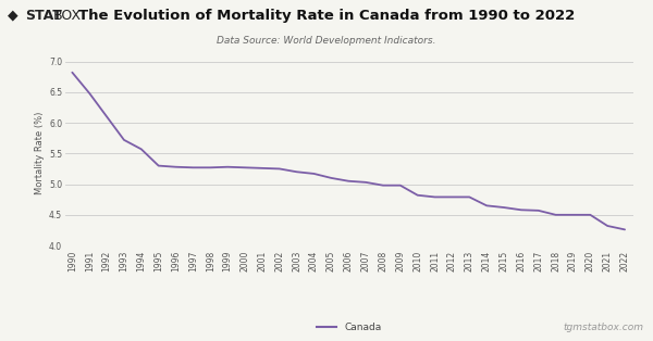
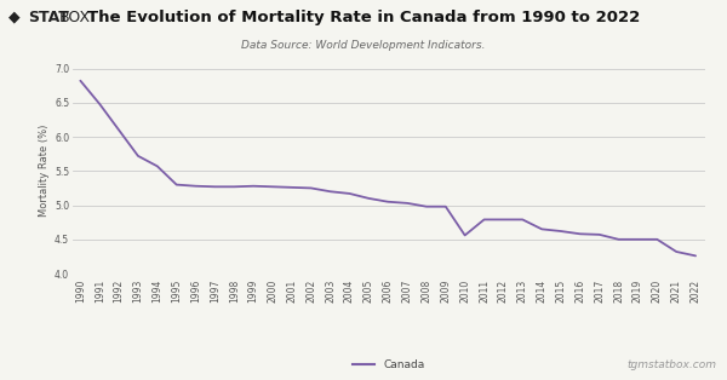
2010: 4.82 -> 4.56
